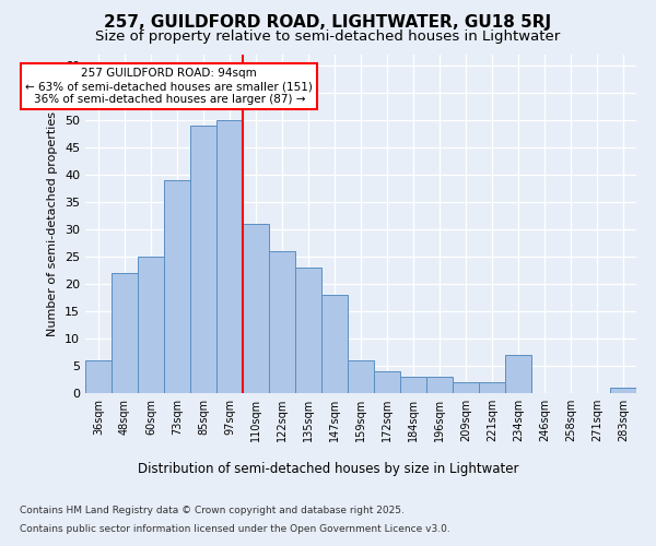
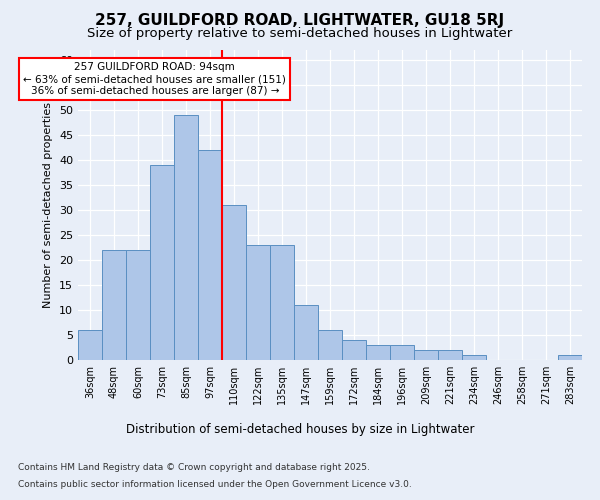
60sqm: 25 -> 22
97sqm: 50 -> 42
122sqm: 26 -> 23
147sqm: 18 -> 11
234sqm: 7 -> 1
